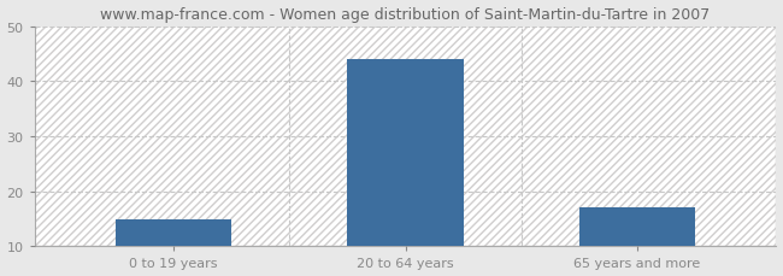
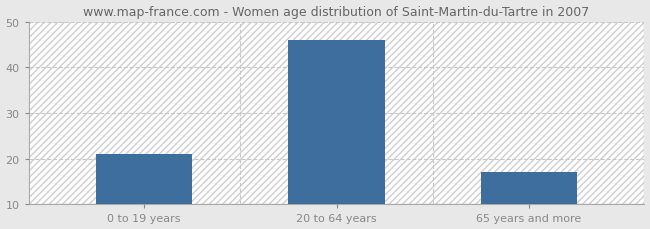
0 to 19 years: 15 -> 21
20 to 64 years: 44 -> 46
